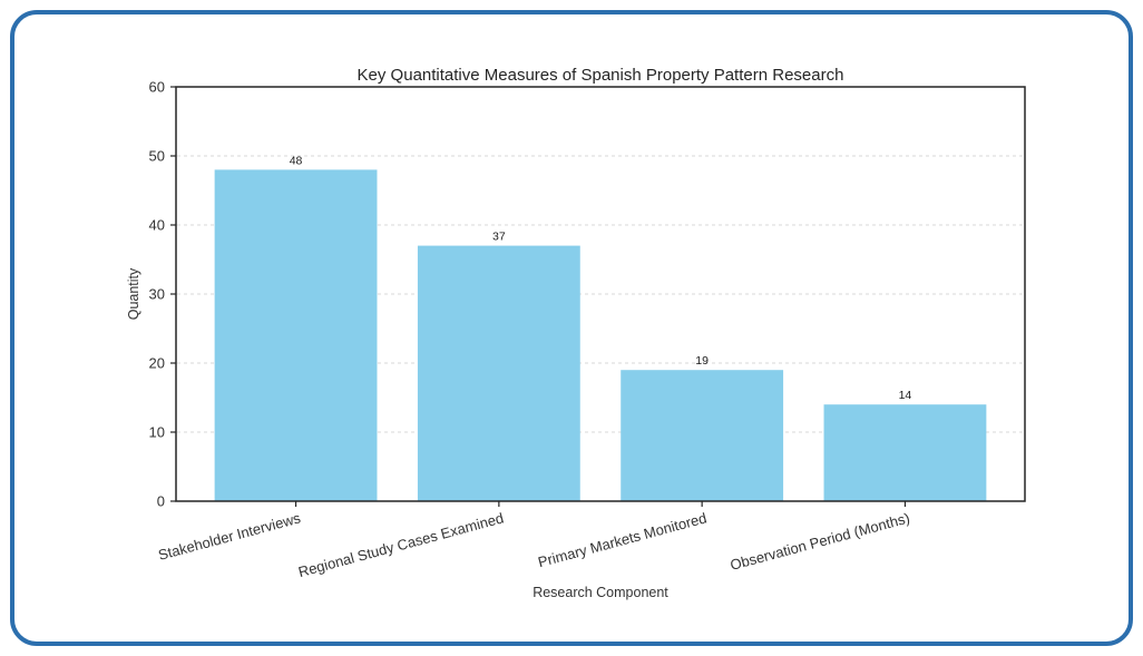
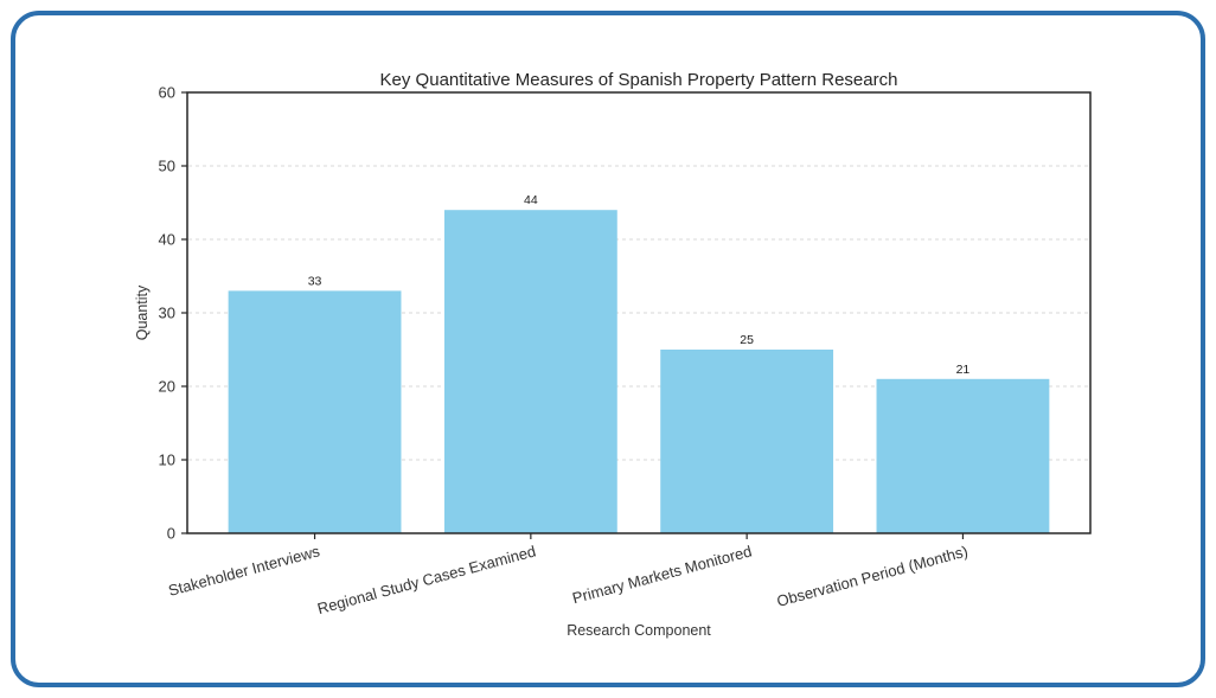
Stakeholder Interviews: 48 -> 33
Regional Study Cases Examined: 37 -> 44
Primary Markets Monitored: 19 -> 25
Observation Period (Months): 14 -> 21
